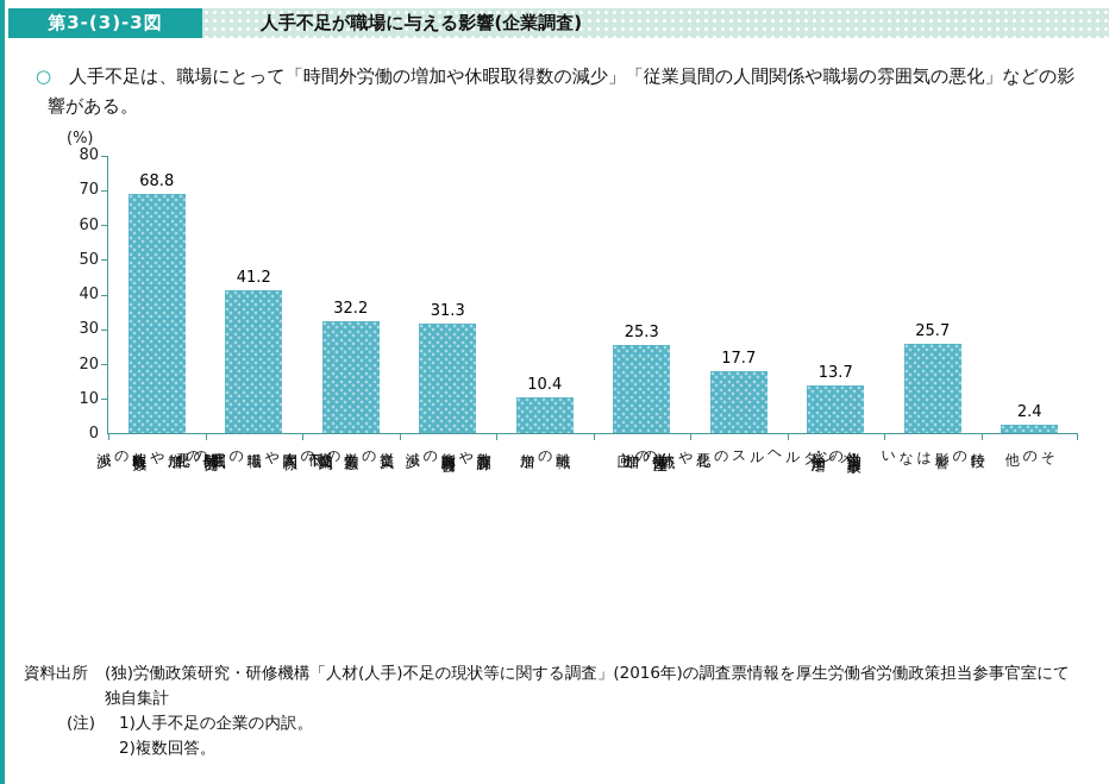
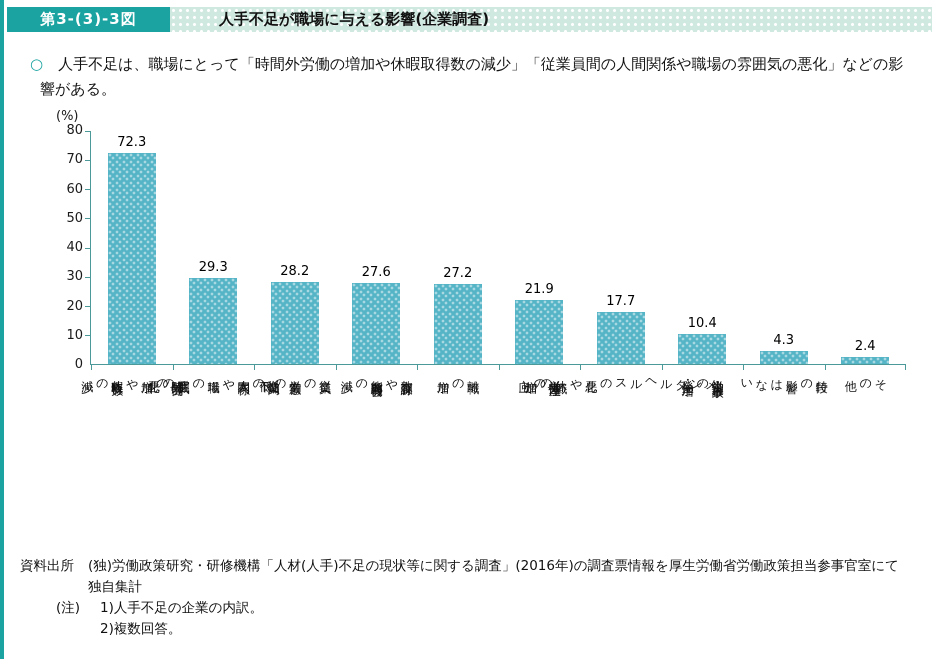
時間外労働の増加や休暇取得数の減少: 68.8 -> 72.3
従業員間の人間関係や職場の雰囲気の悪化: 41.2 -> 29.3
従業員の労働意欲の低下: 32.2 -> 28.2
教育訓練や能力開発機会の減少: 31.3 -> 27.6
離職の増加: 10.4 -> 27.2
労働生産性の向上: 25.3 -> 21.9
労働災害・事故の発生・増加: 13.7 -> 10.4
特段の影響はない: 25.7 -> 4.3
